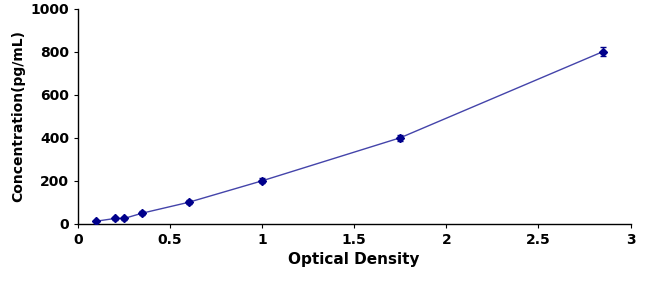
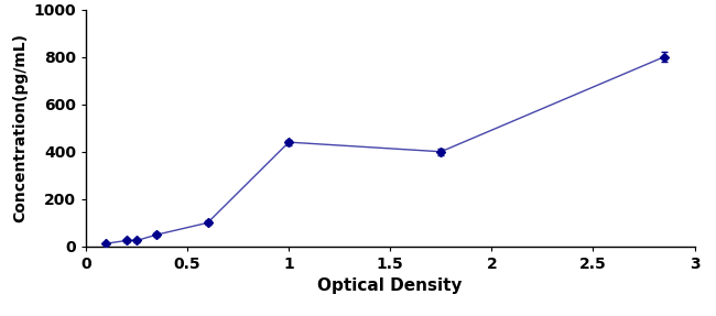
1: 200 -> 440
